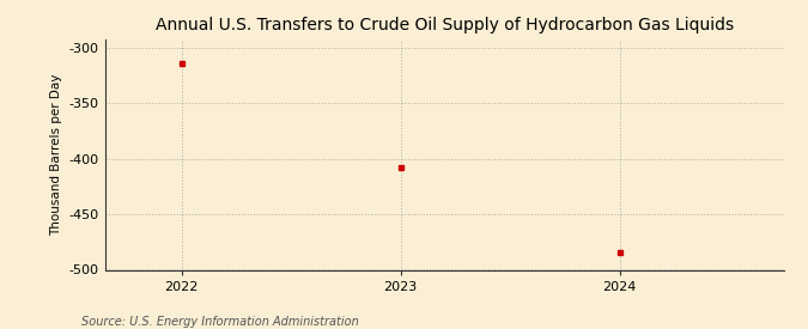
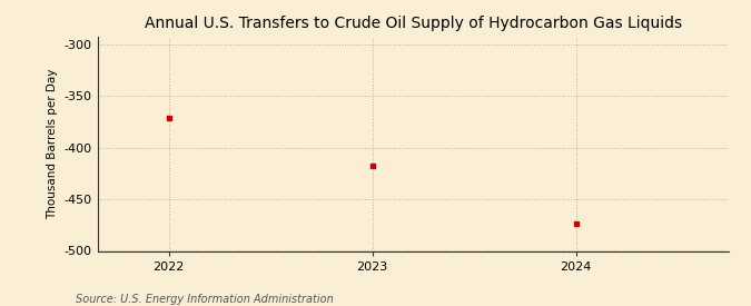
2022: -314 -> -372
2023: -408 -> -418
2024: -484 -> -474
